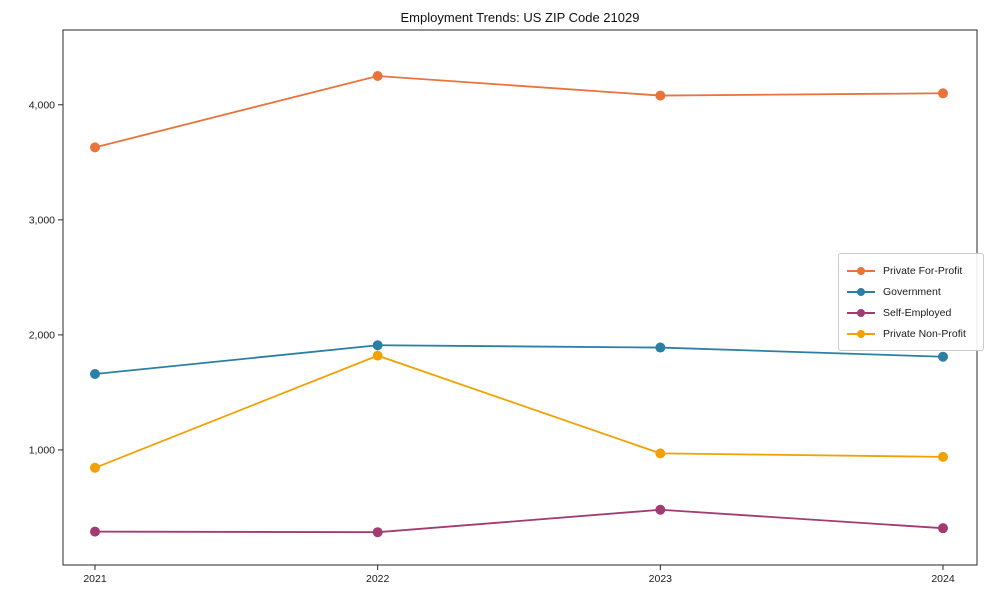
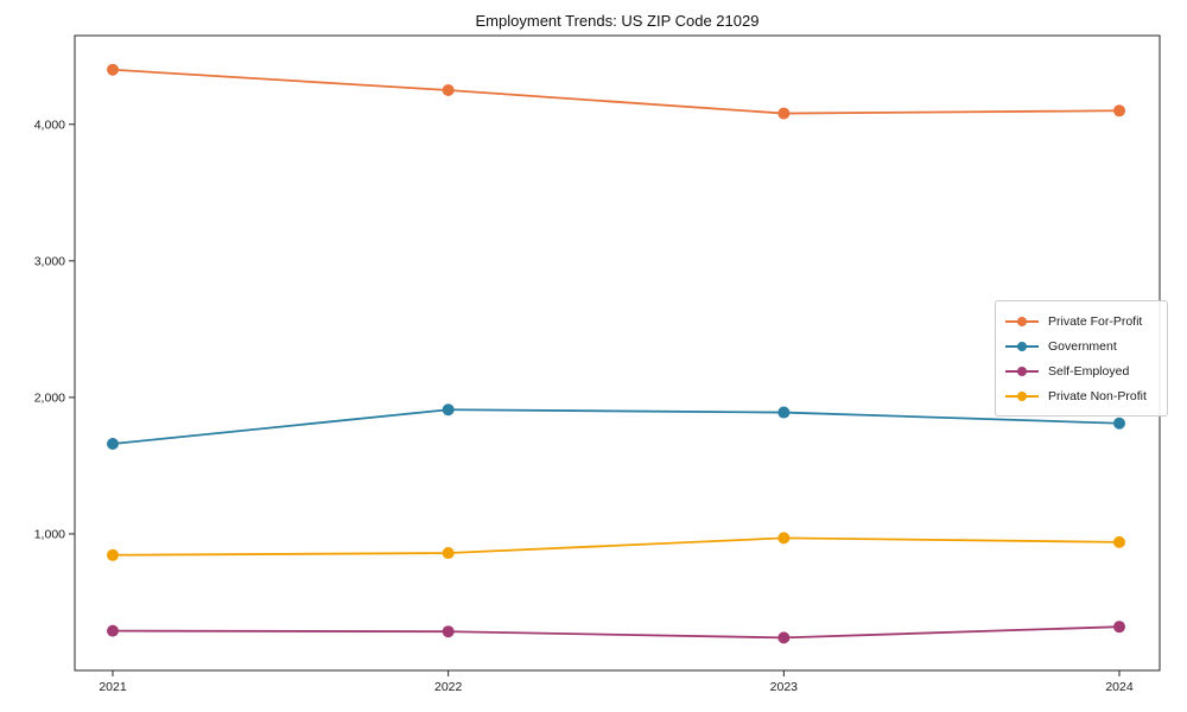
Private For-Profit/2021: 3630 -> 4400
Private Non-Profit/2022: 1820 -> 860
Self-Employed/2023: 480 -> 240
